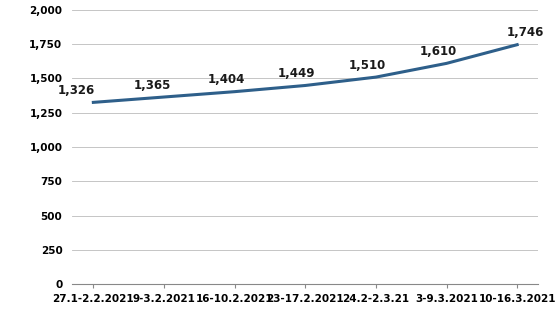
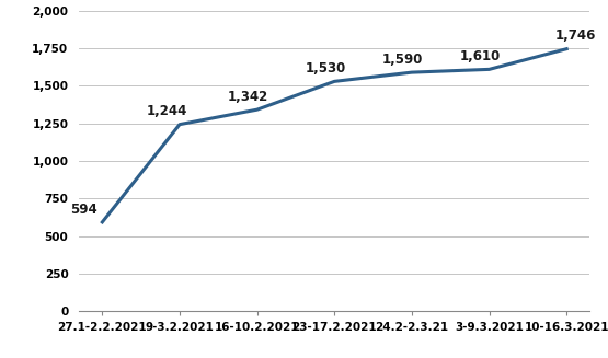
27.1-2.2.2021: 1,326 -> 594
9-3.2.2021: 1,365 -> 1,244
16-10.2.2021: 1,404 -> 1,342
23-17.2.2021: 1,449 -> 1,530
24.2-2.3.21: 1,510 -> 1,590
